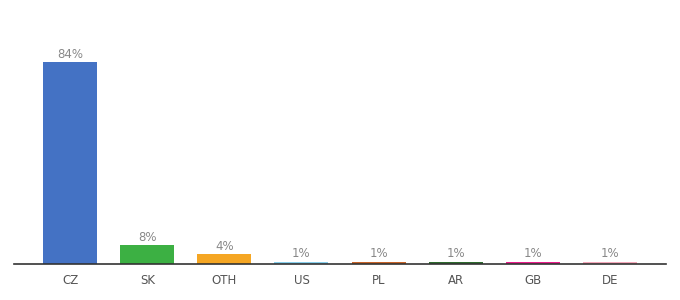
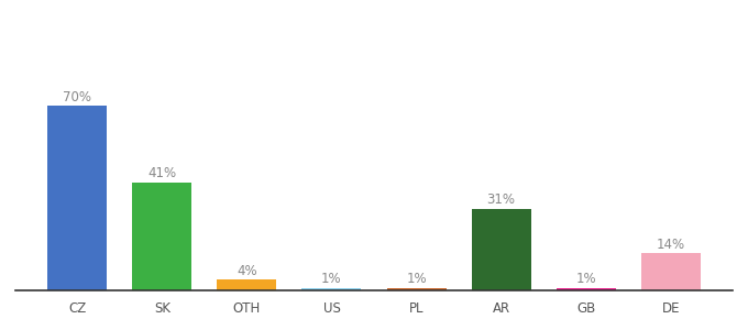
CZ: 84% -> 70%
SK: 8% -> 41%
AR: 1% -> 31%
DE: 1% -> 14%
